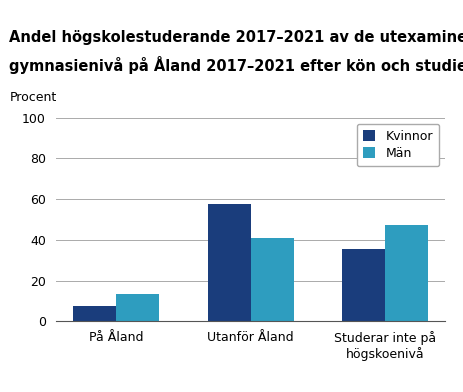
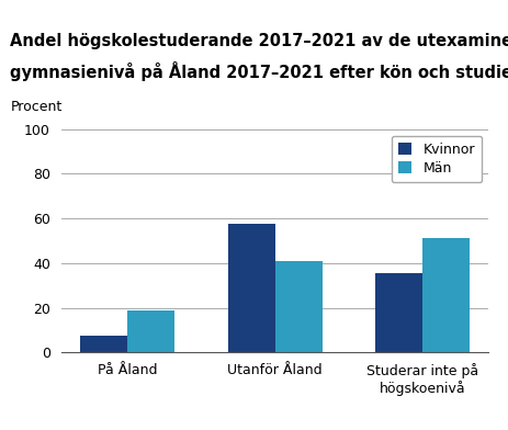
Män/På Åland: 13.5 -> 19.0
Män/Studerar inte på högskoenivå: 47.5 -> 51.0
